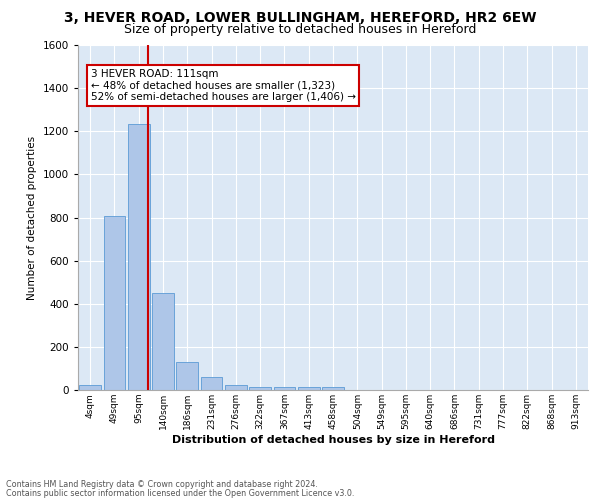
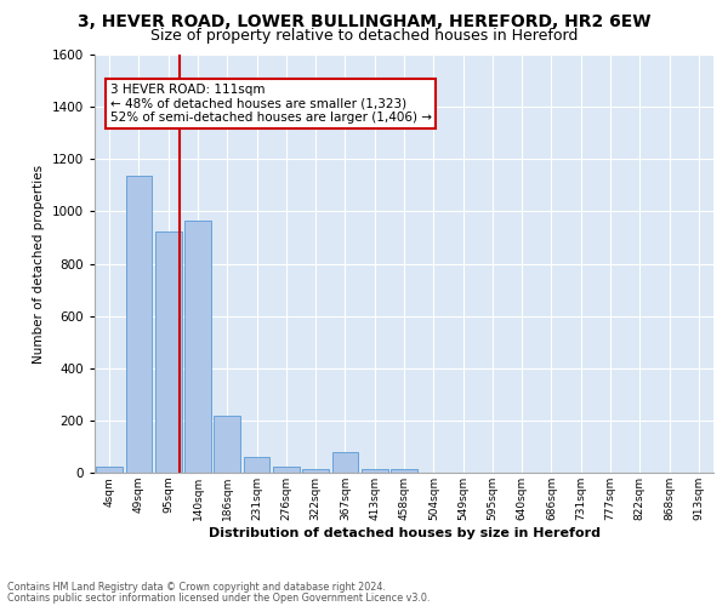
49sqm: 805 -> 1135
95sqm: 1235 -> 925
140sqm: 450 -> 965
186sqm: 130 -> 220
367sqm: 15 -> 80
